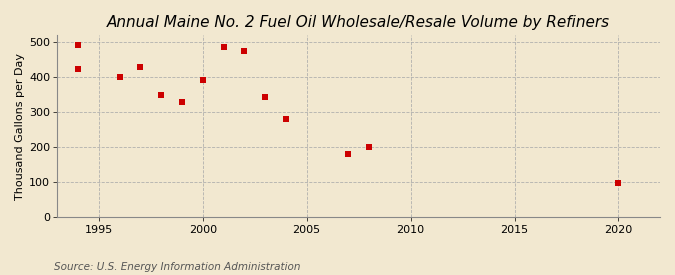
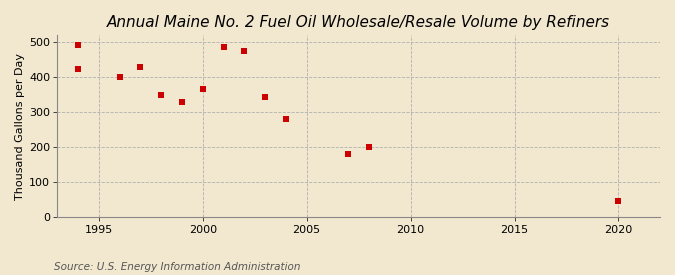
2000: 393 -> 365
2020: 98 -> 45
